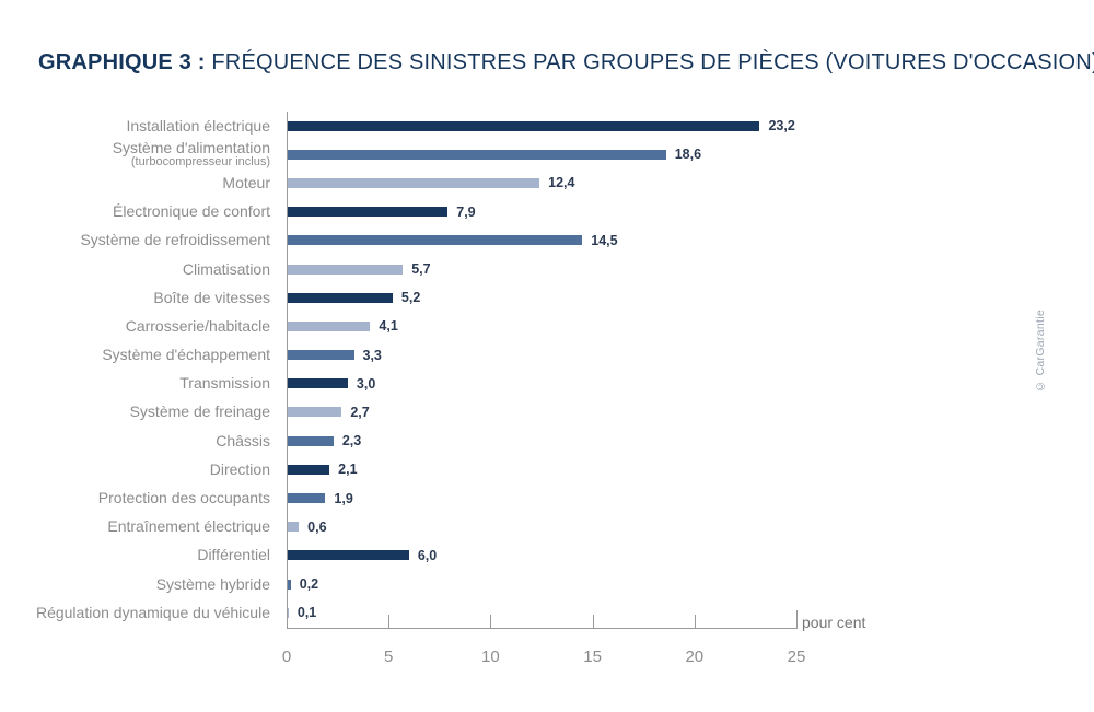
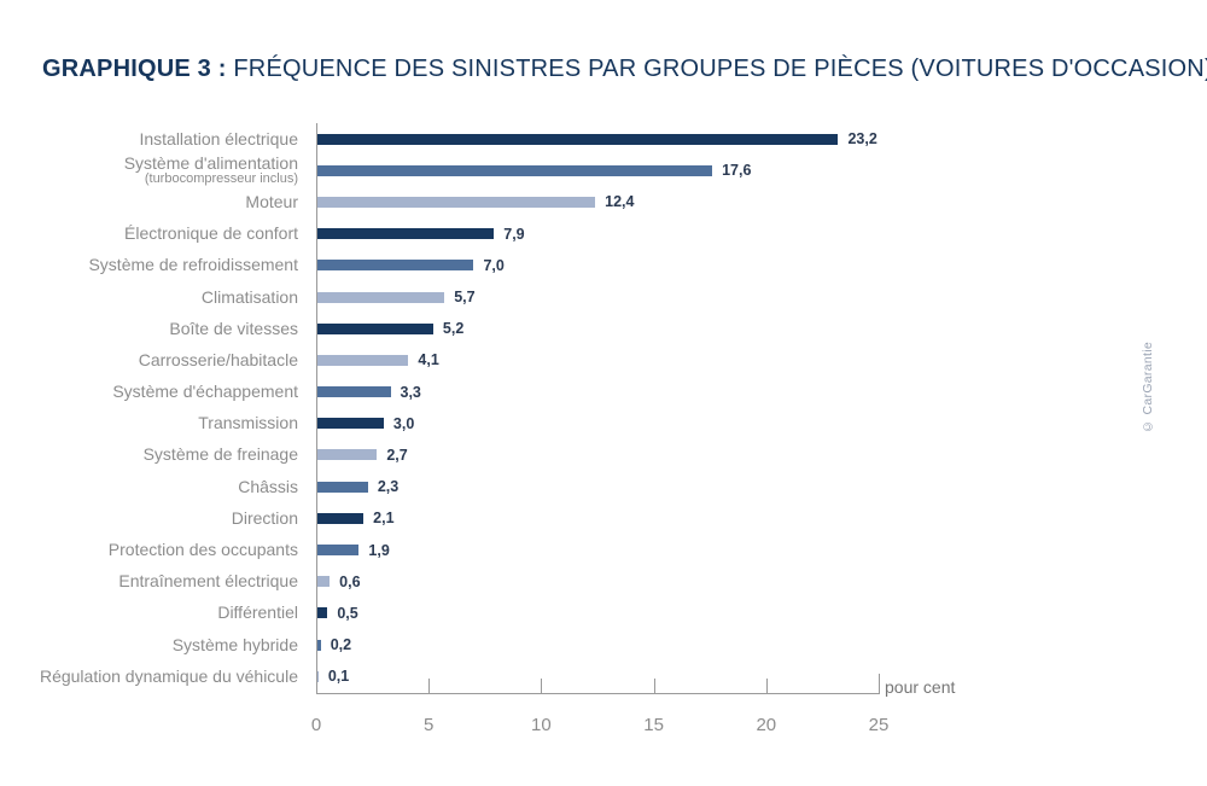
Système d'alimentation: 18,6 -> 17,6
Système de refroidissement: 14,5 -> 7,0
Différentiel: 6,0 -> 0,5
